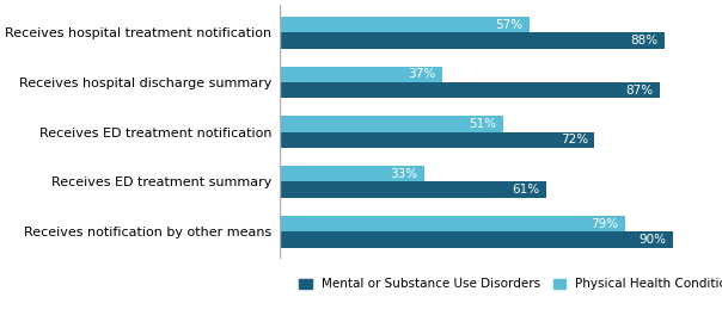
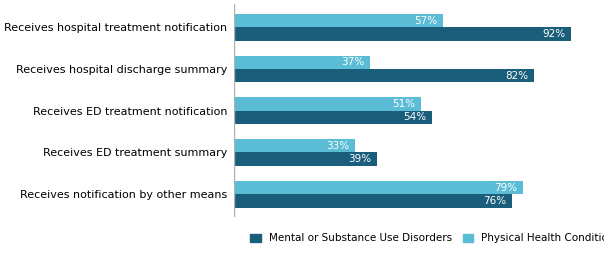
Mental or Substance Use Disorders/Receives hospital treatment notification: 88% -> 92%
Mental or Substance Use Disorders/Receives hospital discharge summary: 87% -> 82%
Mental or Substance Use Disorders/Receives ED treatment notification: 72% -> 54%
Mental or Substance Use Disorders/Receives ED treatment summary: 61% -> 39%
Mental or Substance Use Disorders/Receives notification by other means: 90% -> 76%
